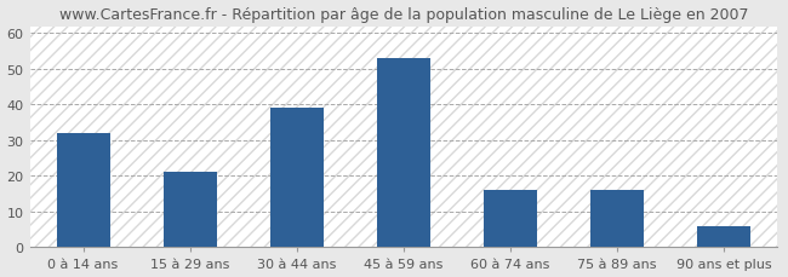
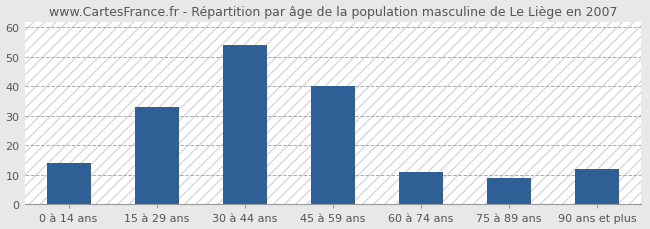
0 à 14 ans: 32 -> 14
15 à 29 ans: 21 -> 33
30 à 44 ans: 39 -> 54
45 à 59 ans: 53 -> 40
60 à 74 ans: 16 -> 11
75 à 89 ans: 16 -> 9
90 ans et plus: 6 -> 12
